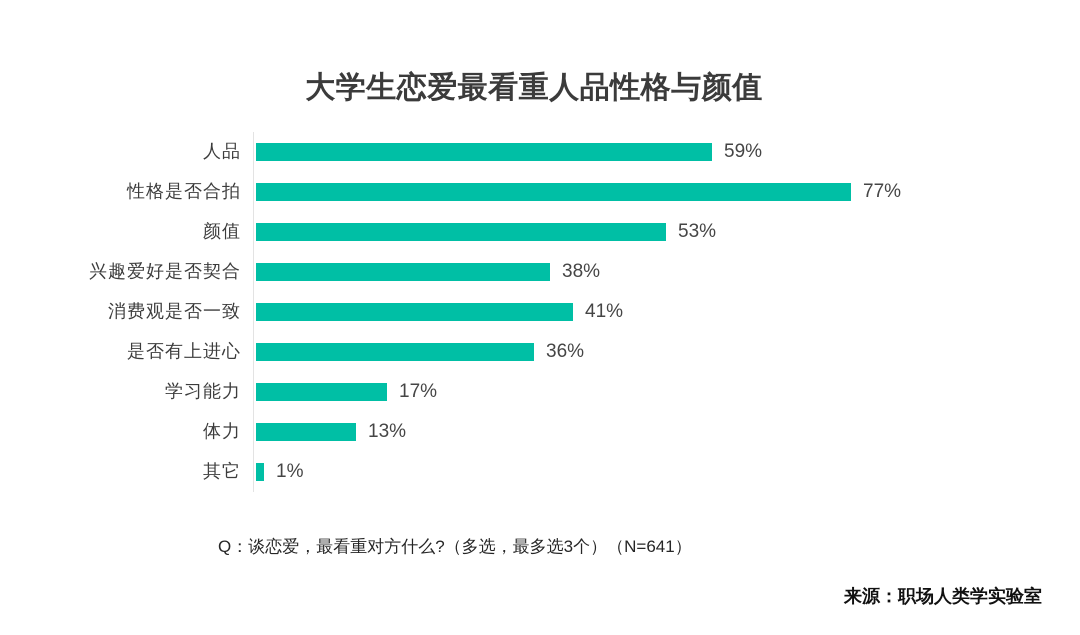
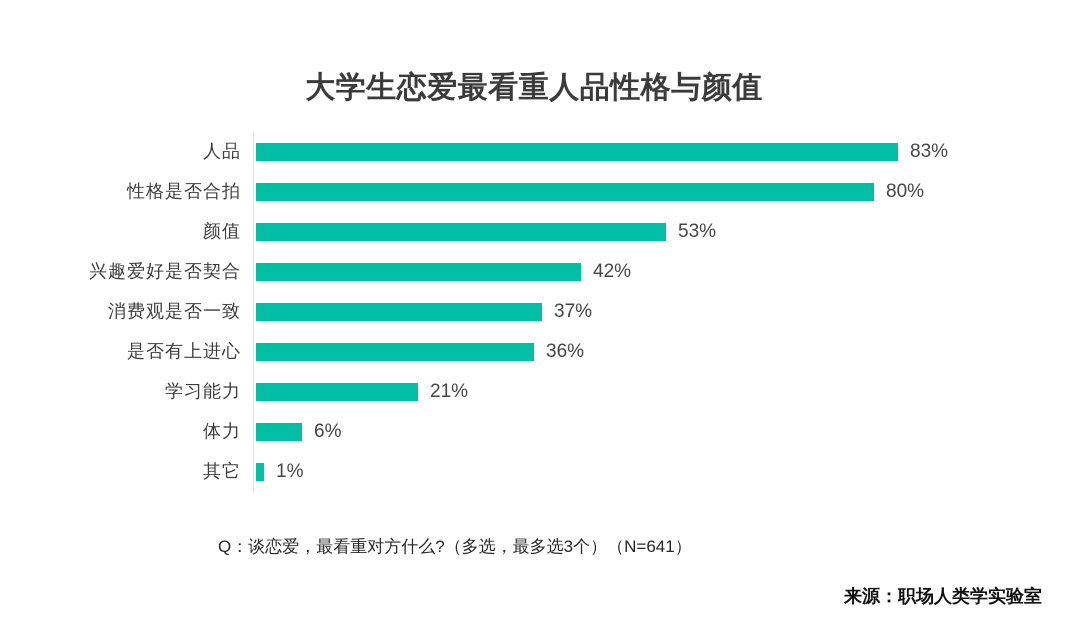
人品: 59% -> 83%
性格是否合拍: 77% -> 80%
兴趣爱好是否契合: 38% -> 42%
消费观是否一致: 41% -> 37%
学习能力: 17% -> 21%
体力: 13% -> 6%
